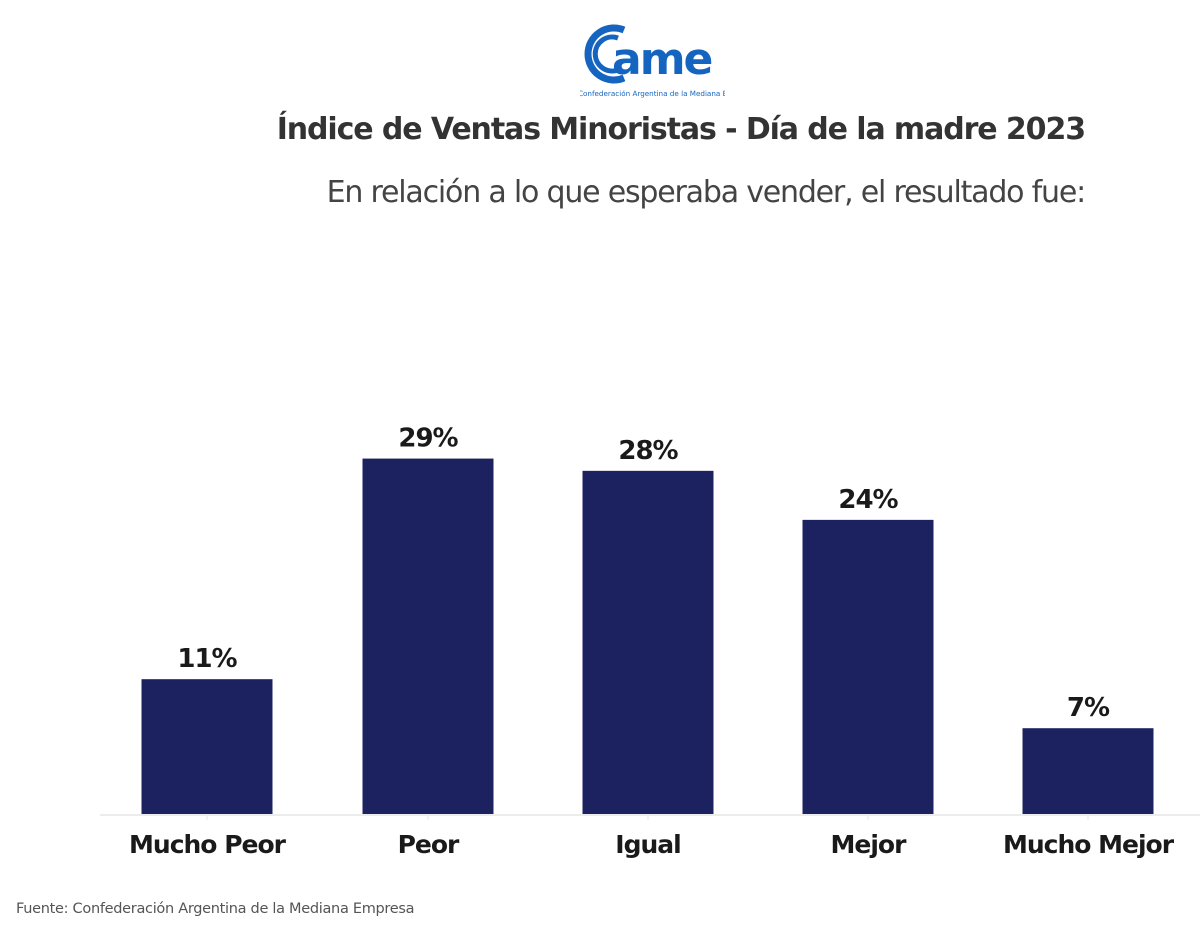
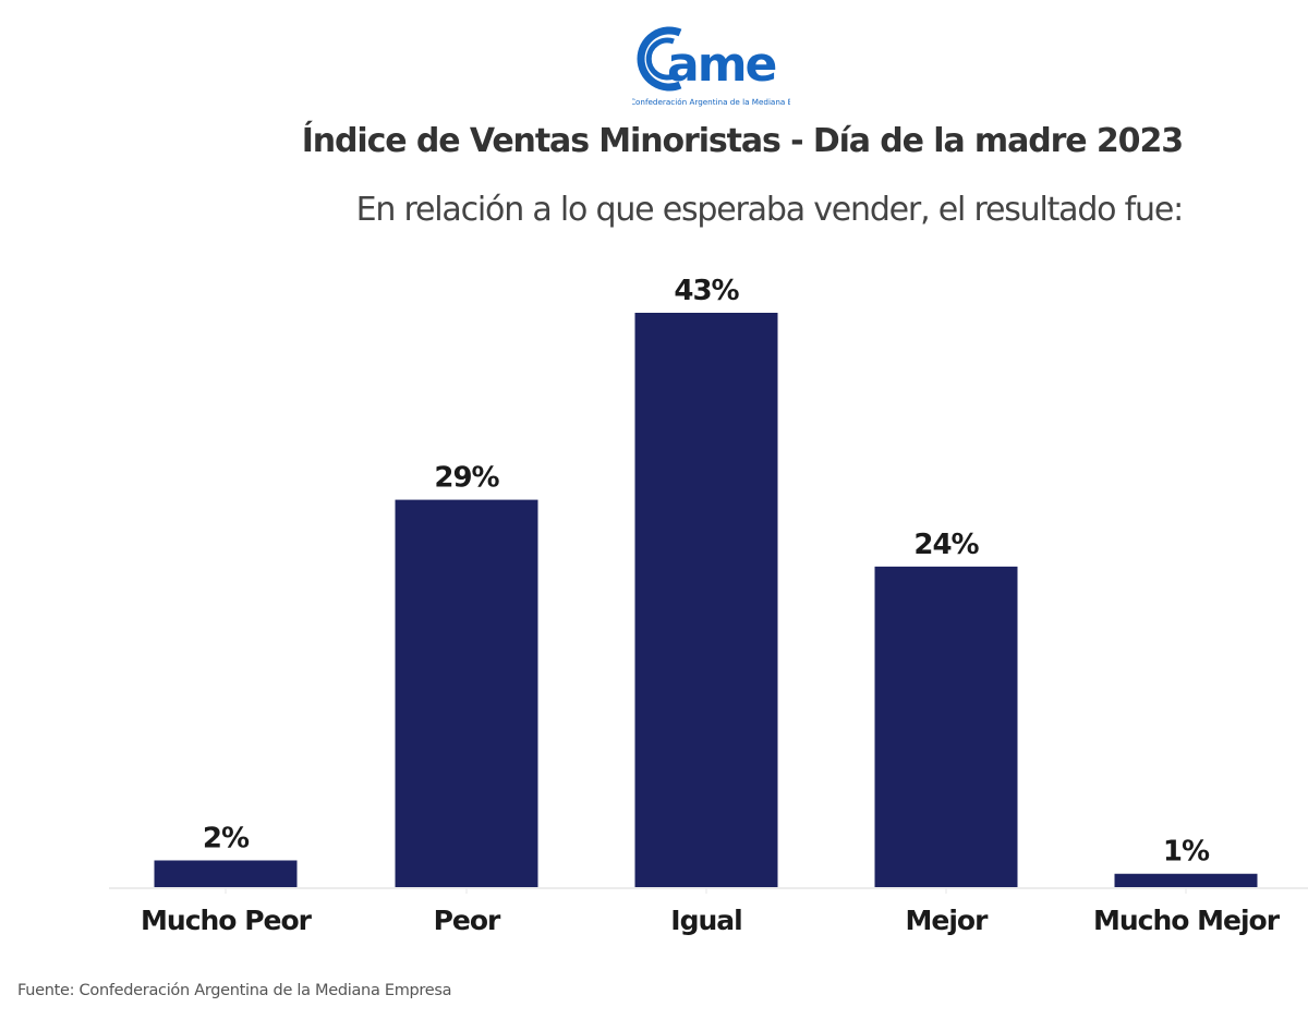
Mucho Peor: 11% -> 2%
Igual: 28% -> 43%
Mucho Mejor: 7% -> 1%
